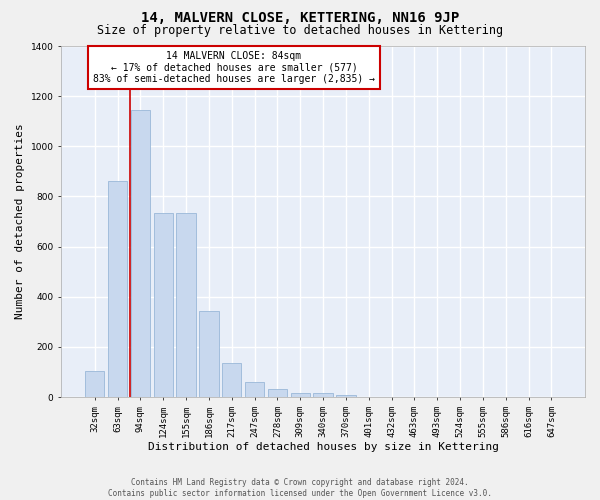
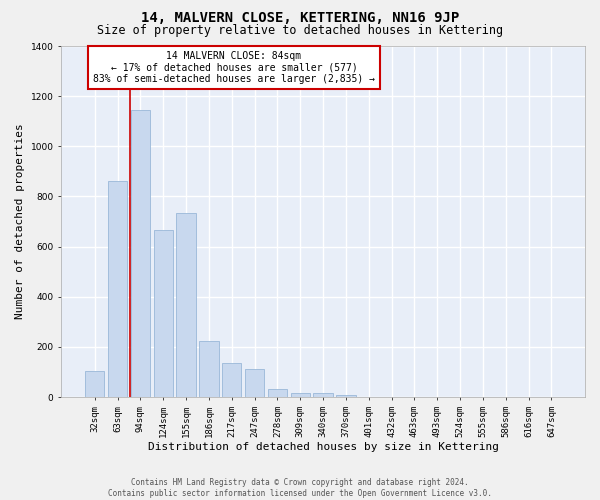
124sqm: 733 -> 665
186sqm: 343 -> 225
247sqm: 62 -> 110
